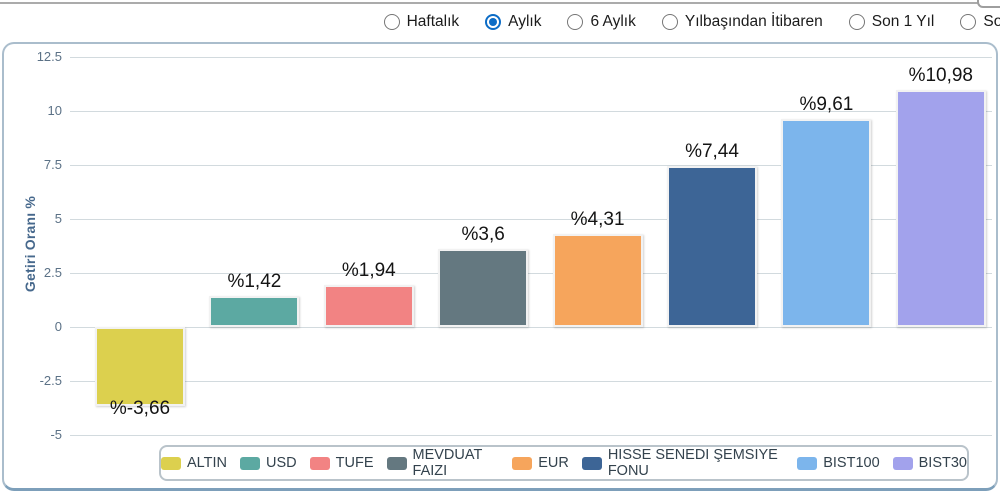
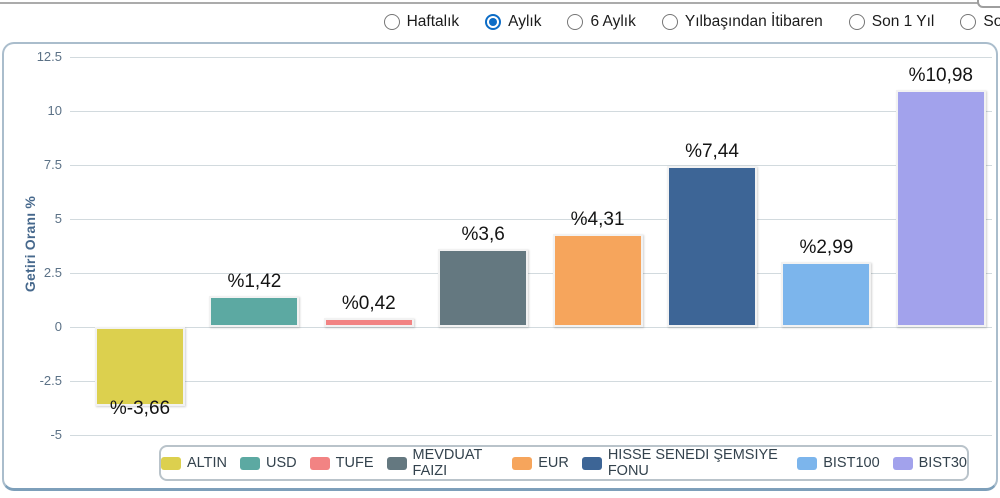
TUFE: 1,94 -> 0,42
BIST100: 9,61 -> 2,99
